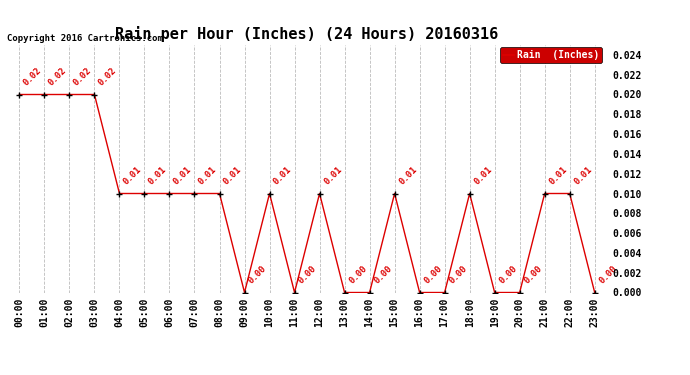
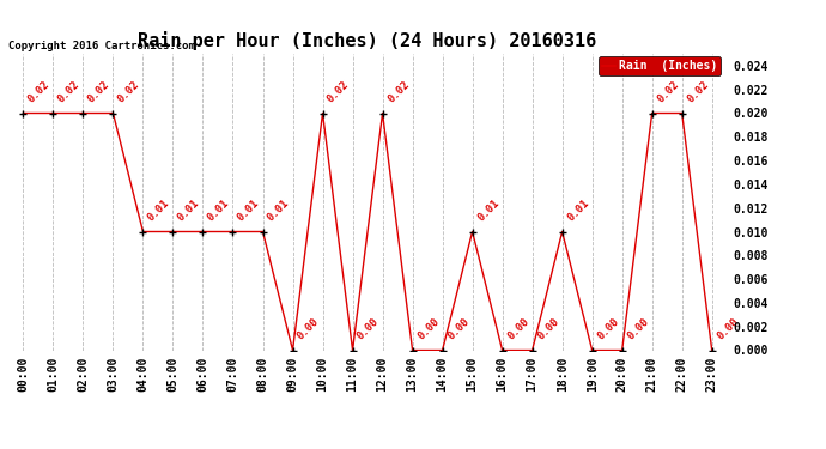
10:00: 0.01 -> 0.02
12:00: 0.01 -> 0.02
21:00: 0.01 -> 0.02
22:00: 0.01 -> 0.02
